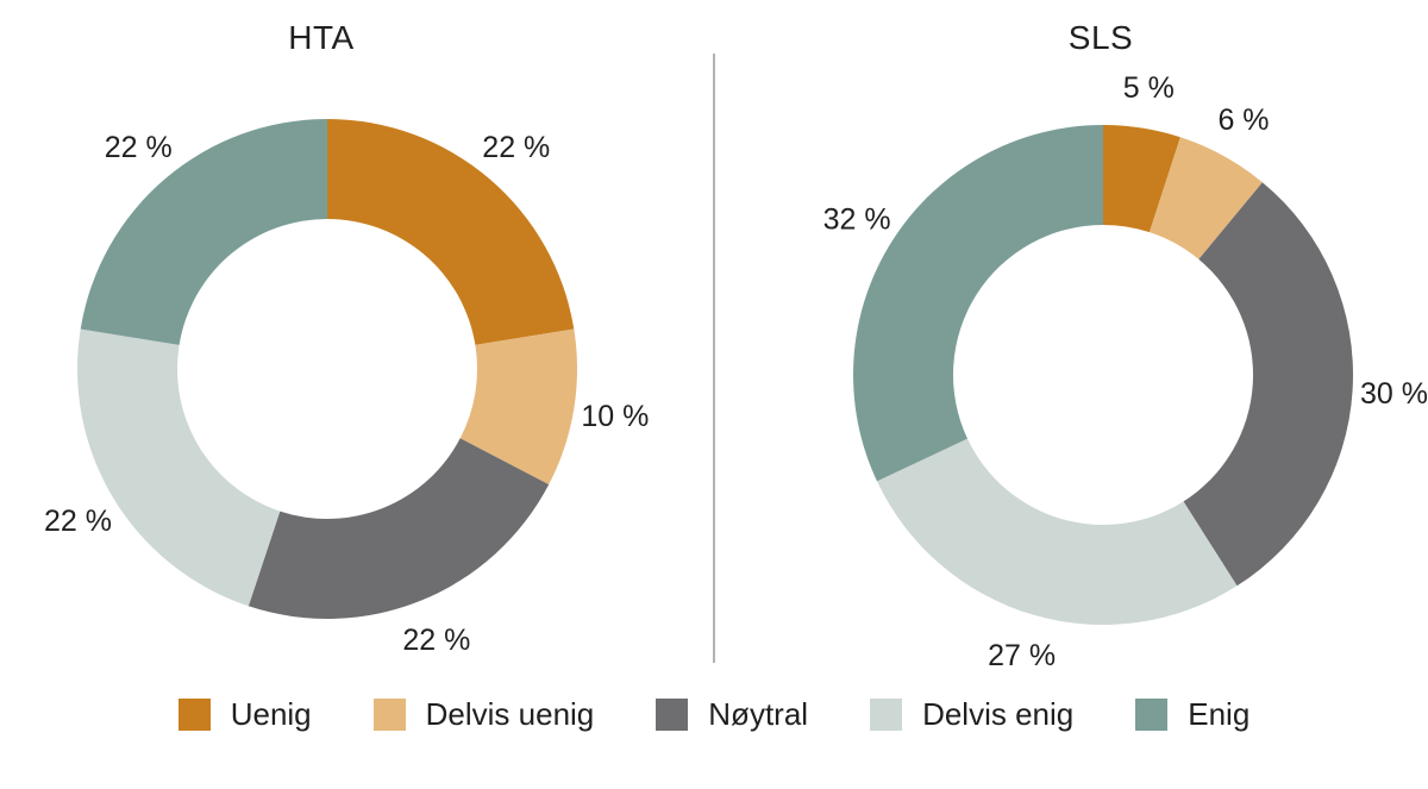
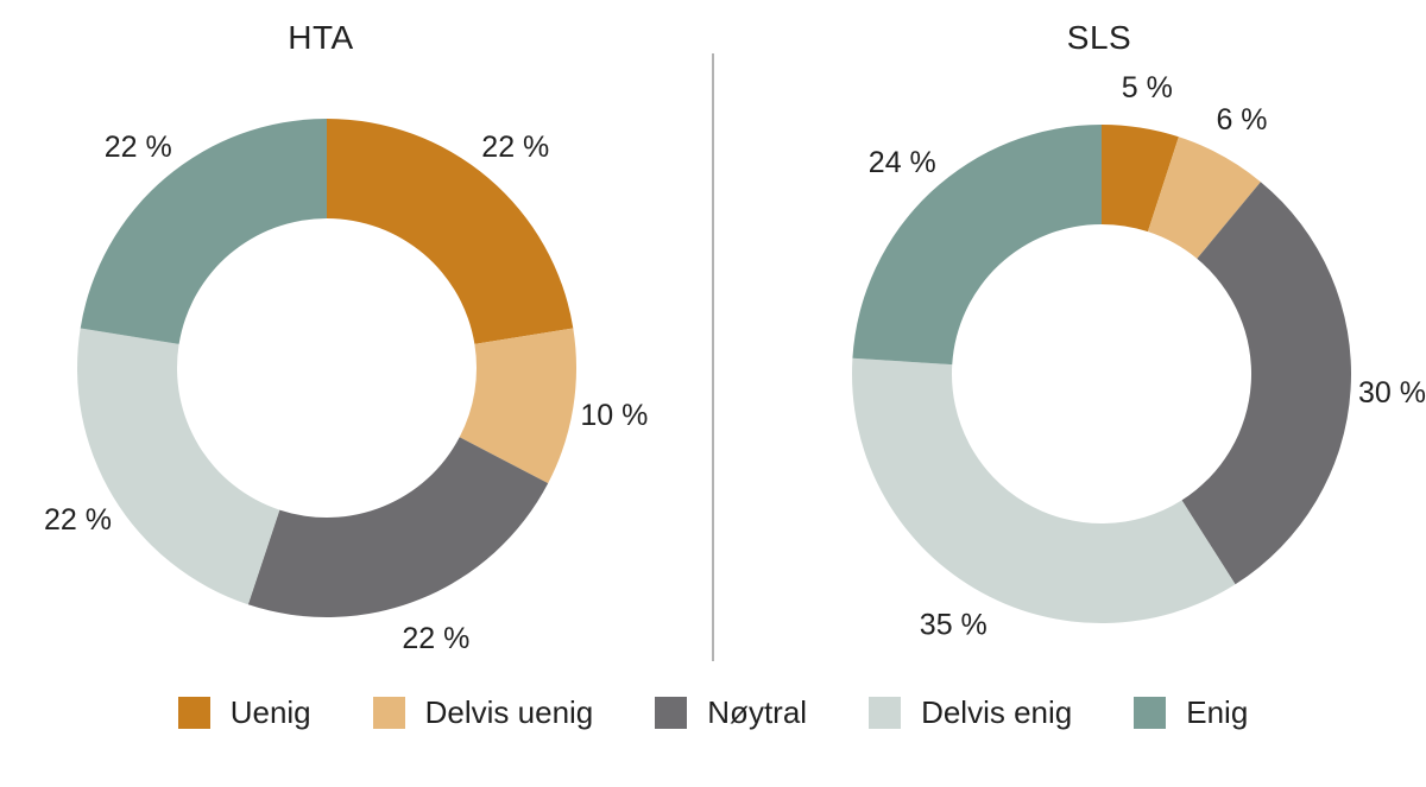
SLS/Delvis enig: 27 -> 35
SLS/Enig: 32 -> 24
